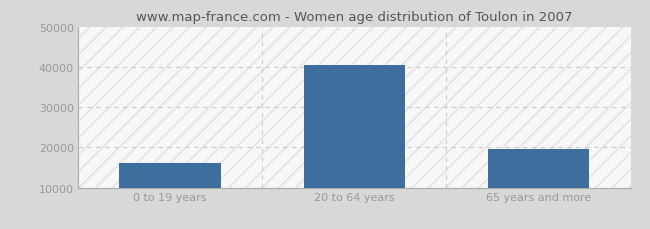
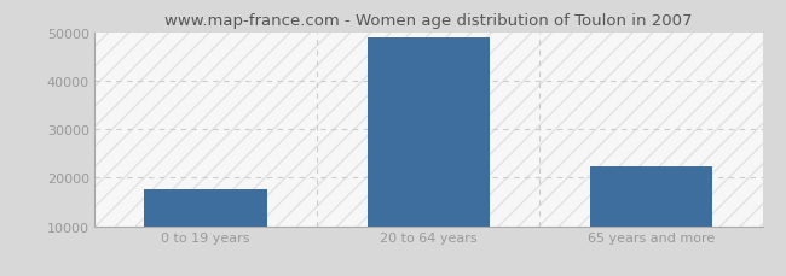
0 to 19 years: 16000 -> 17700
20 to 64 years: 40500 -> 48800
65 years and more: 19500 -> 22400
